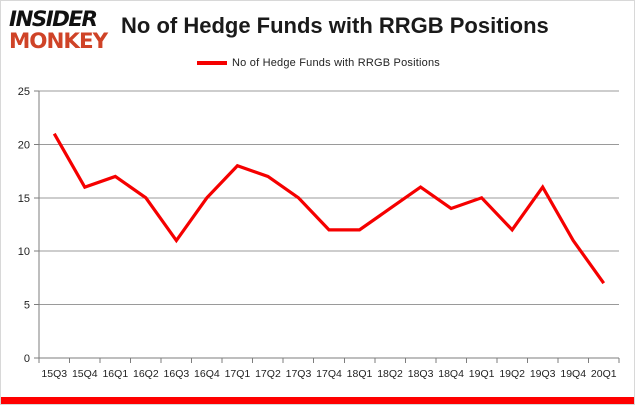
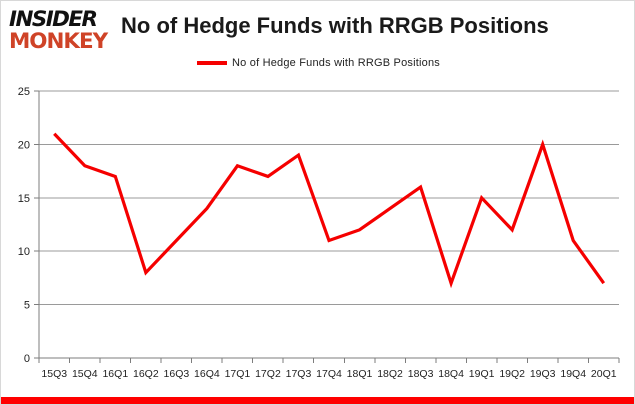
15Q4: 16 -> 18
16Q2: 15 -> 8
16Q4: 15 -> 14
17Q3: 15 -> 19
17Q4: 12 -> 11
18Q4: 14 -> 7
19Q3: 16 -> 20
